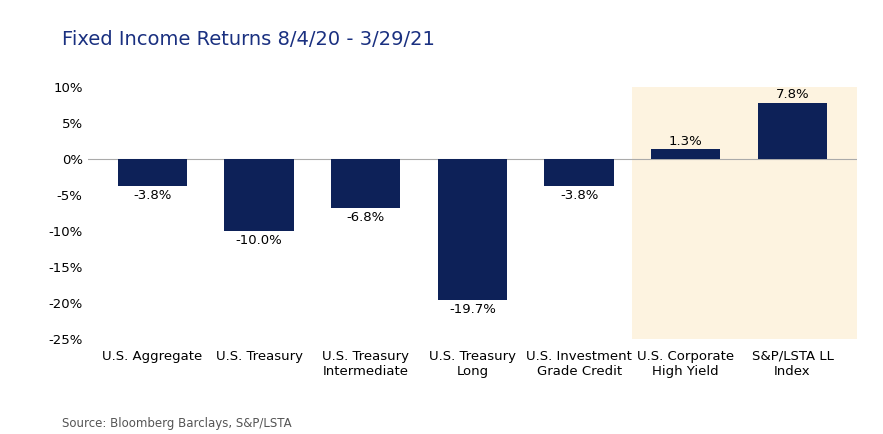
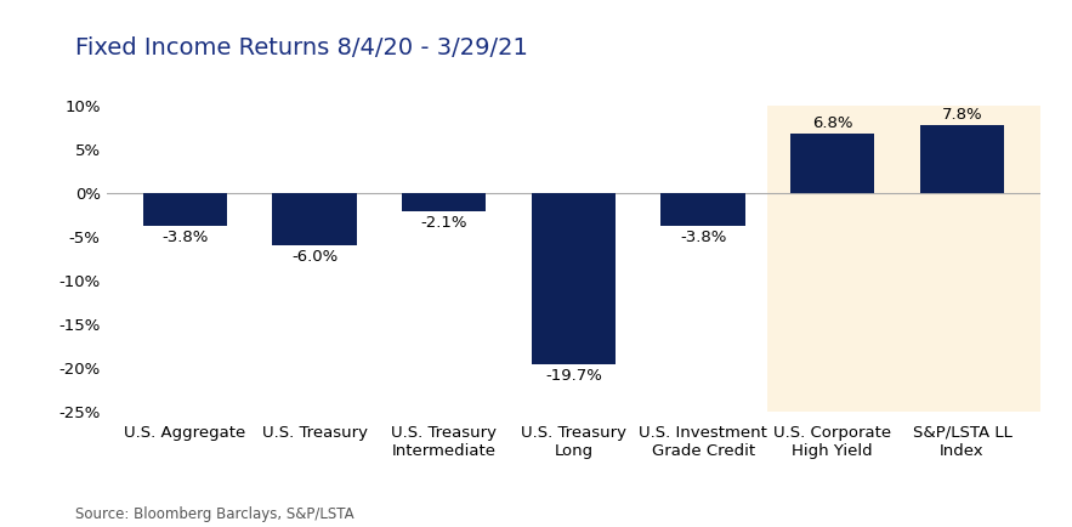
U.S. Treasury: -10.0% -> -6.0%
U.S. Treasury Intermediate: -6.8% -> -2.1%
U.S. Corporate High Yield: 1.3% -> 6.8%
